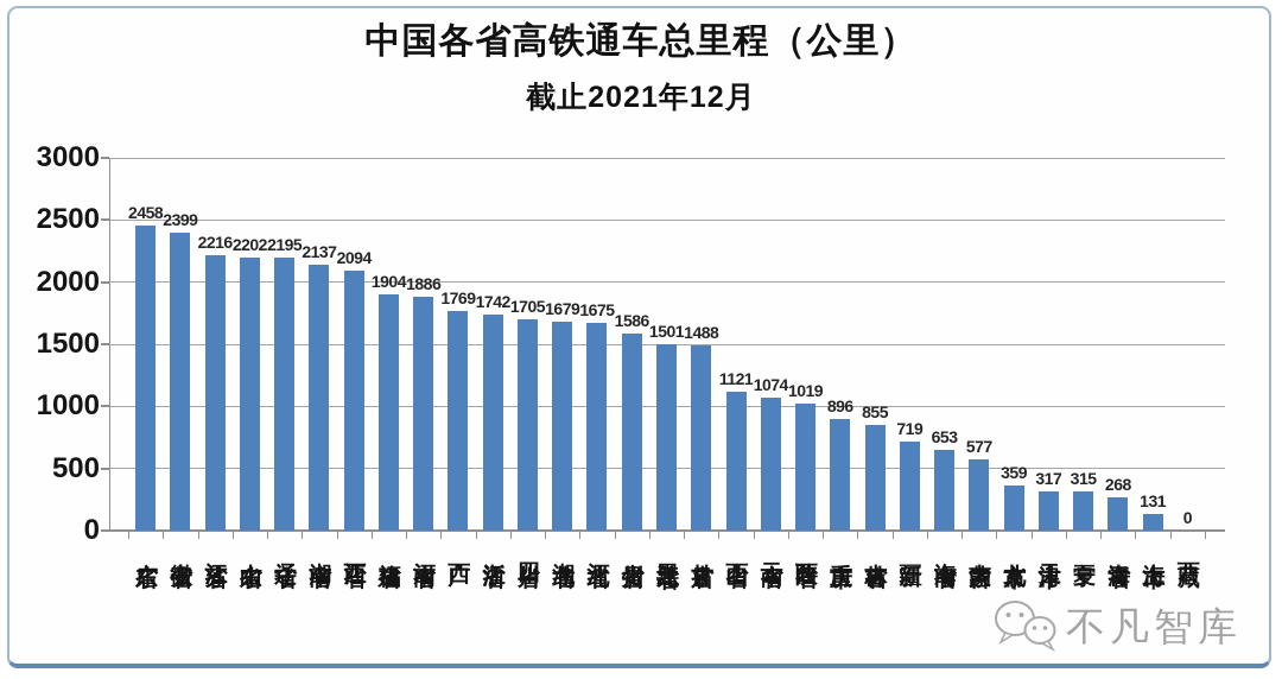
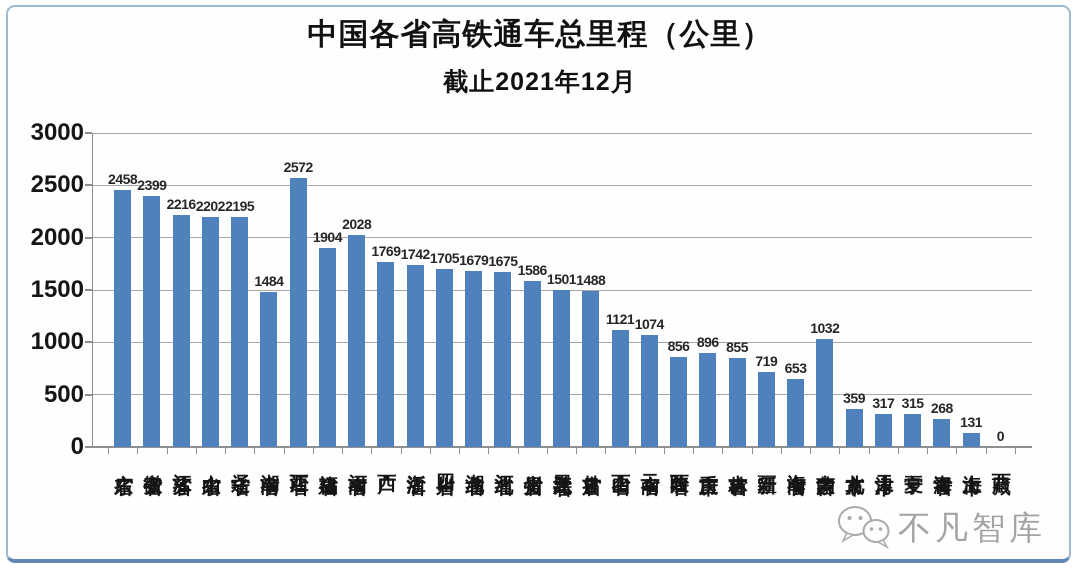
湖南省: 2137 -> 1484
江西省: 2094 -> 2572
河南省: 1886 -> 2028
陕西省: 1019 -> 856
内蒙古: 577 -> 1032
